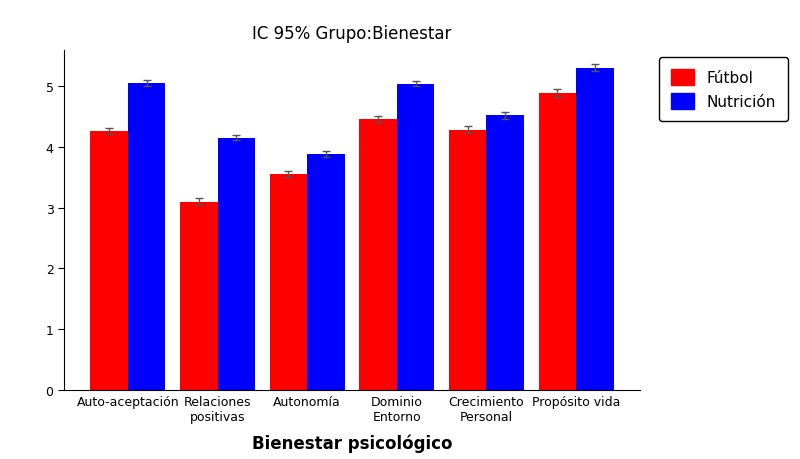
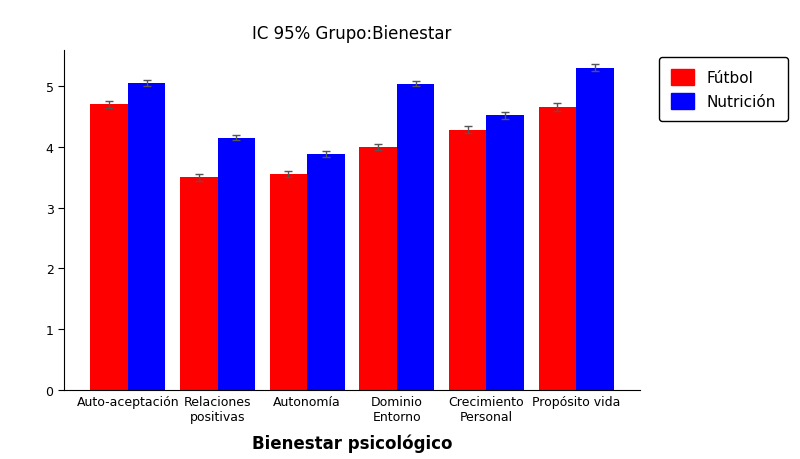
Fútbol/Auto-aceptación: 4.26 -> 4.70
Fútbol/Relaciones positivas: 3.10 -> 3.50
Fútbol/Dominio Entorno: 4.46 -> 4.00
Fútbol/Propósito vida: 4.88 -> 4.65
